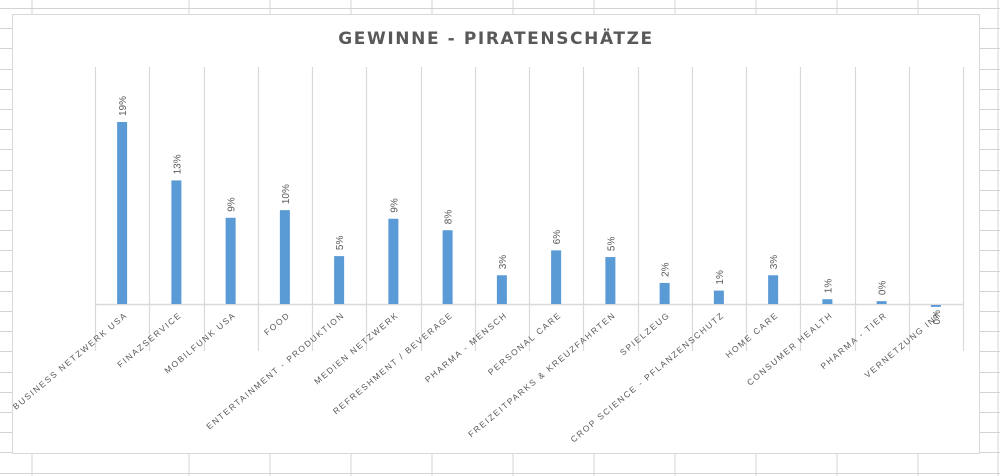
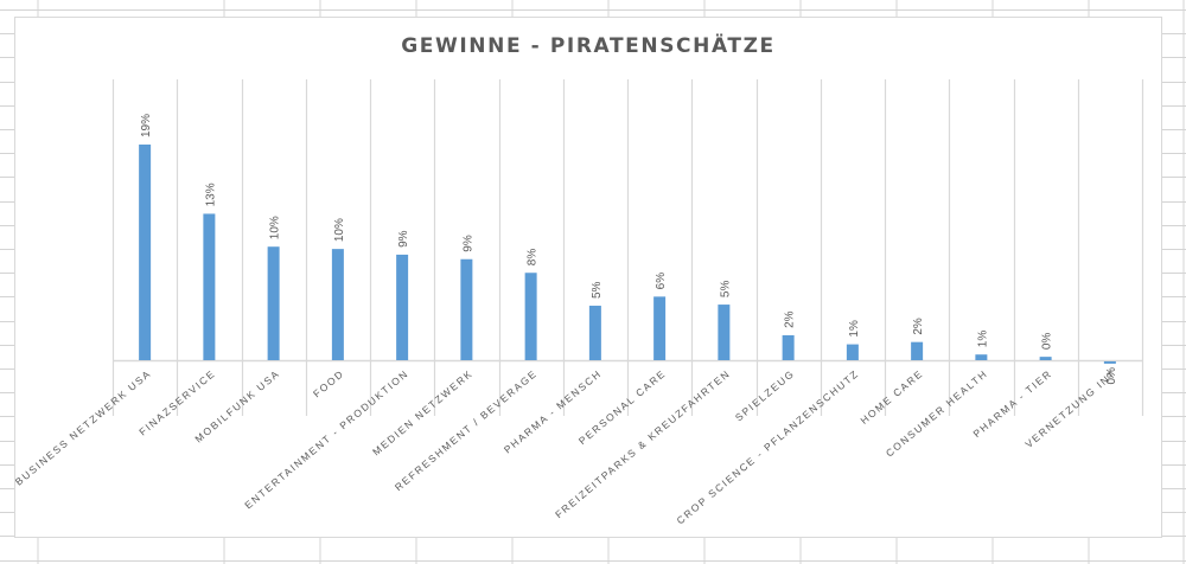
MOBILFUNK USA: 9% -> 10%
ENTERTAINMENT - PRODUKTION: 5% -> 9%
PHARMA - MENSCH: 3% -> 5%
HOME CARE: 3% -> 2%
